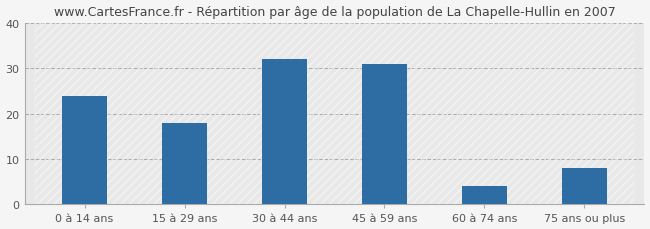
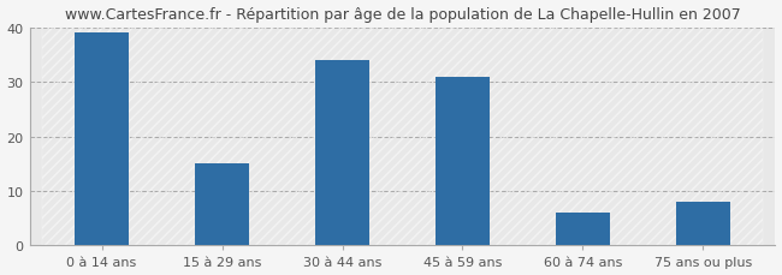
0 à 14 ans: 24 -> 39
15 à 29 ans: 18 -> 15
30 à 44 ans: 32 -> 34
60 à 74 ans: 4 -> 6
